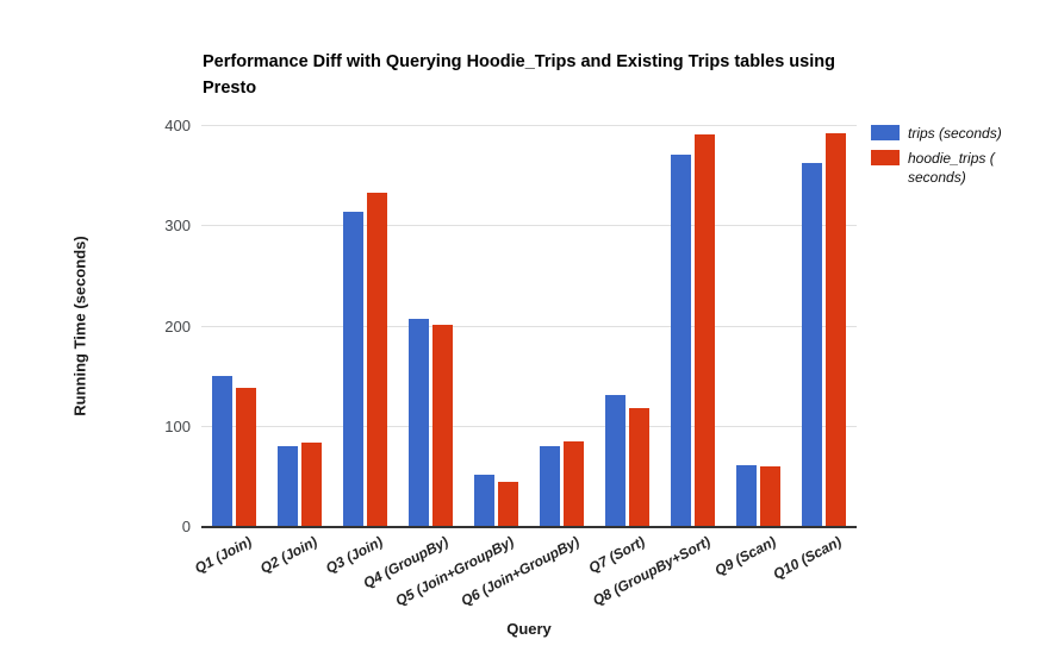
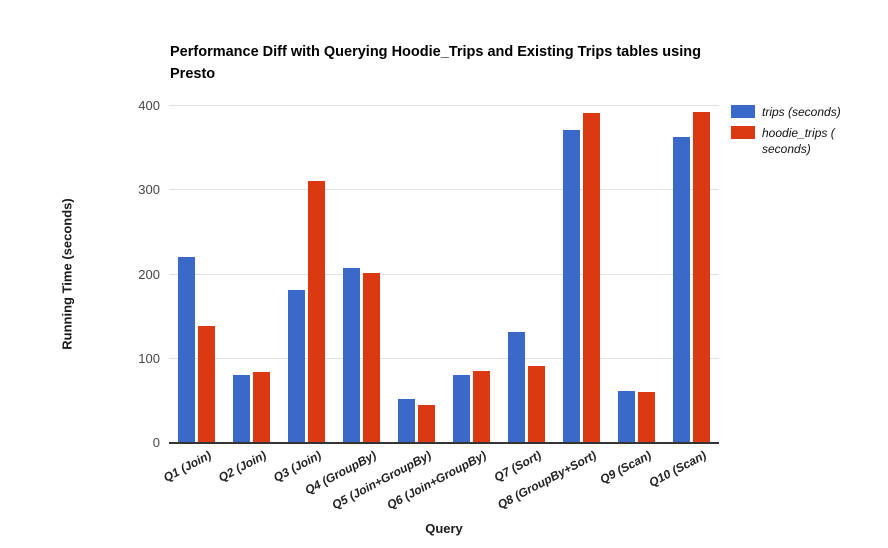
trips (seconds)/Q1 (Join): 150 -> 220
trips (seconds)/Q3 (Join): 310 -> 180
hoodie_trips (seconds)/Q3 (Join): 330 -> 310
hoodie_trips (seconds)/Q7 (Sort): 120 -> 90
